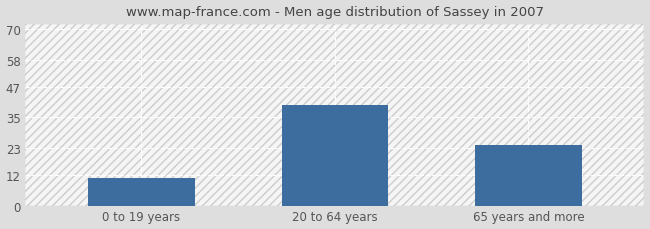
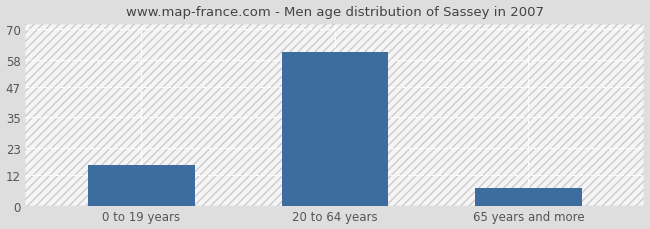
0 to 19 years: 11 -> 16
20 to 64 years: 40 -> 61
65 years and more: 24 -> 7
